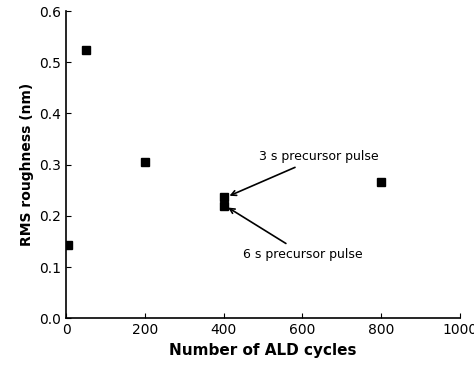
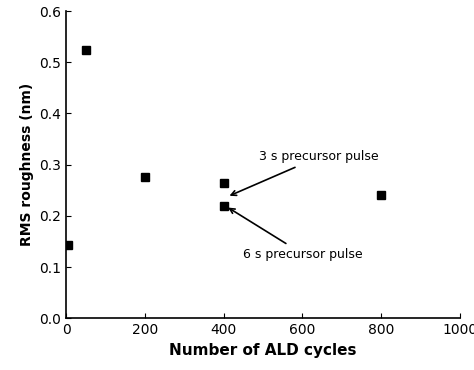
200: 0.305 -> 0.276
400: 0.236 -> 0.264
800: 0.267 -> 0.240
